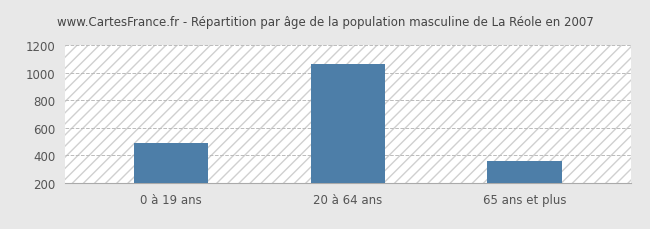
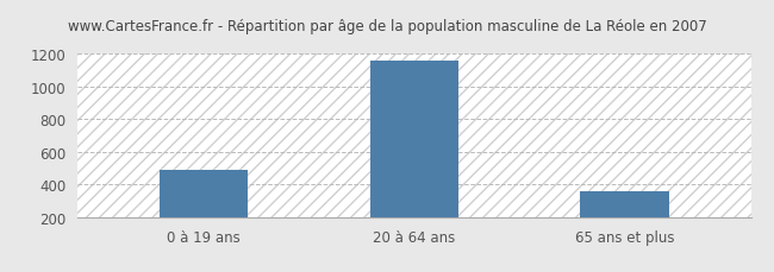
20 à 64 ans: 1060 -> 1160
